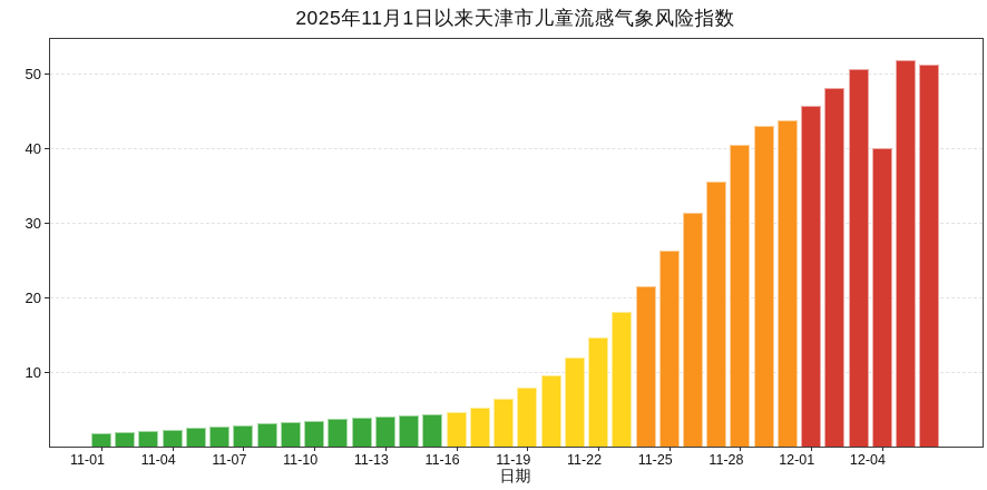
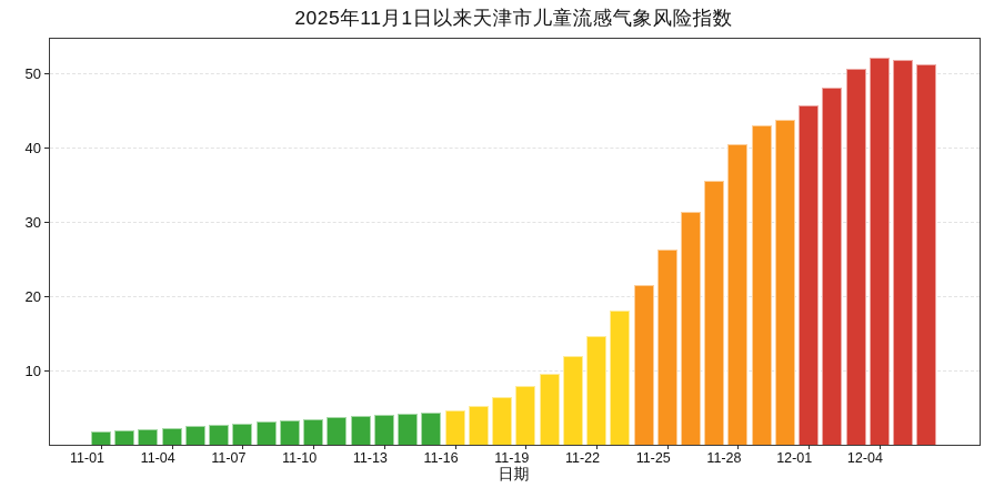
12-04: 40 -> 52
